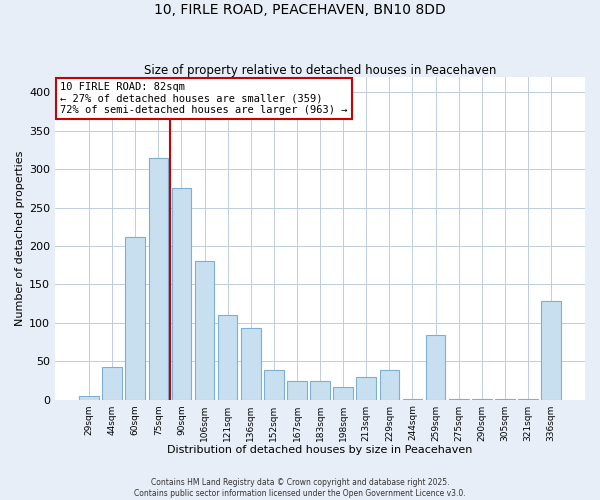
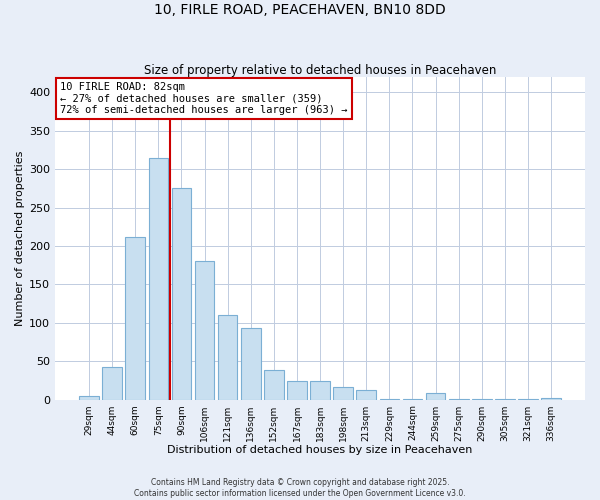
213sqm: 30 -> 13
229sqm: 38 -> 1
259sqm: 84 -> 8
336sqm: 128 -> 2
